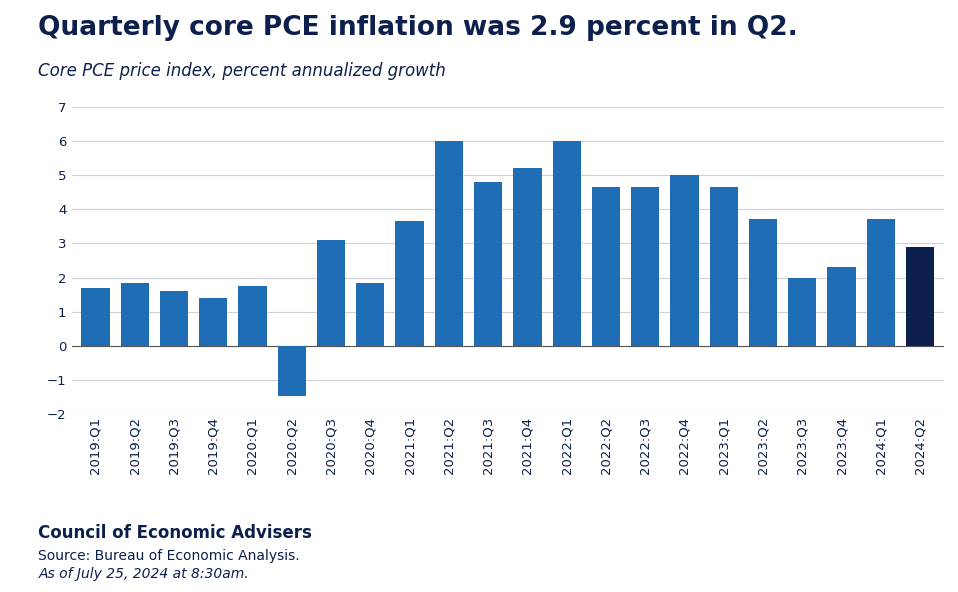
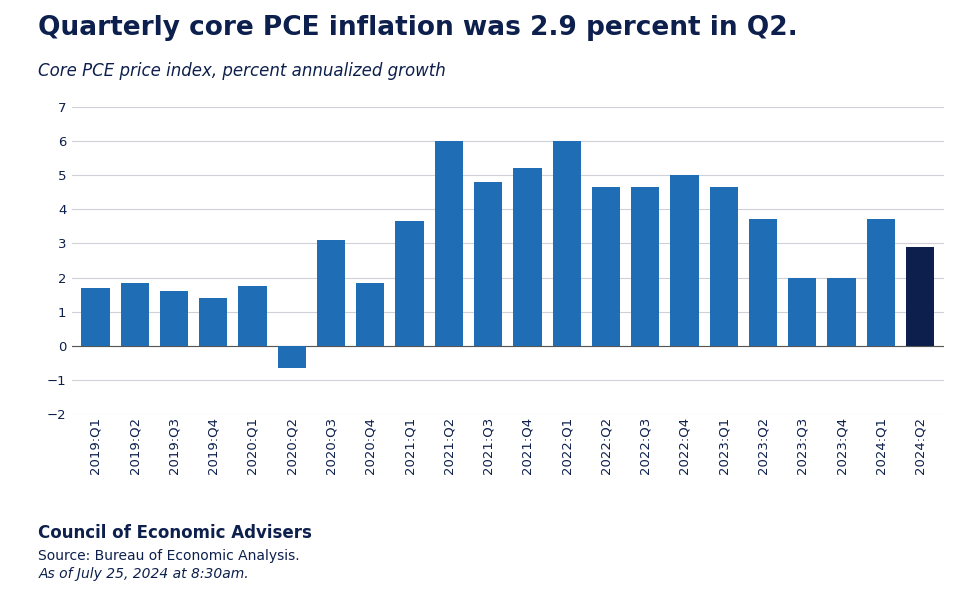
2020:Q2: -1.45 -> -0.65
2023:Q4: 2.30 -> 2.00
